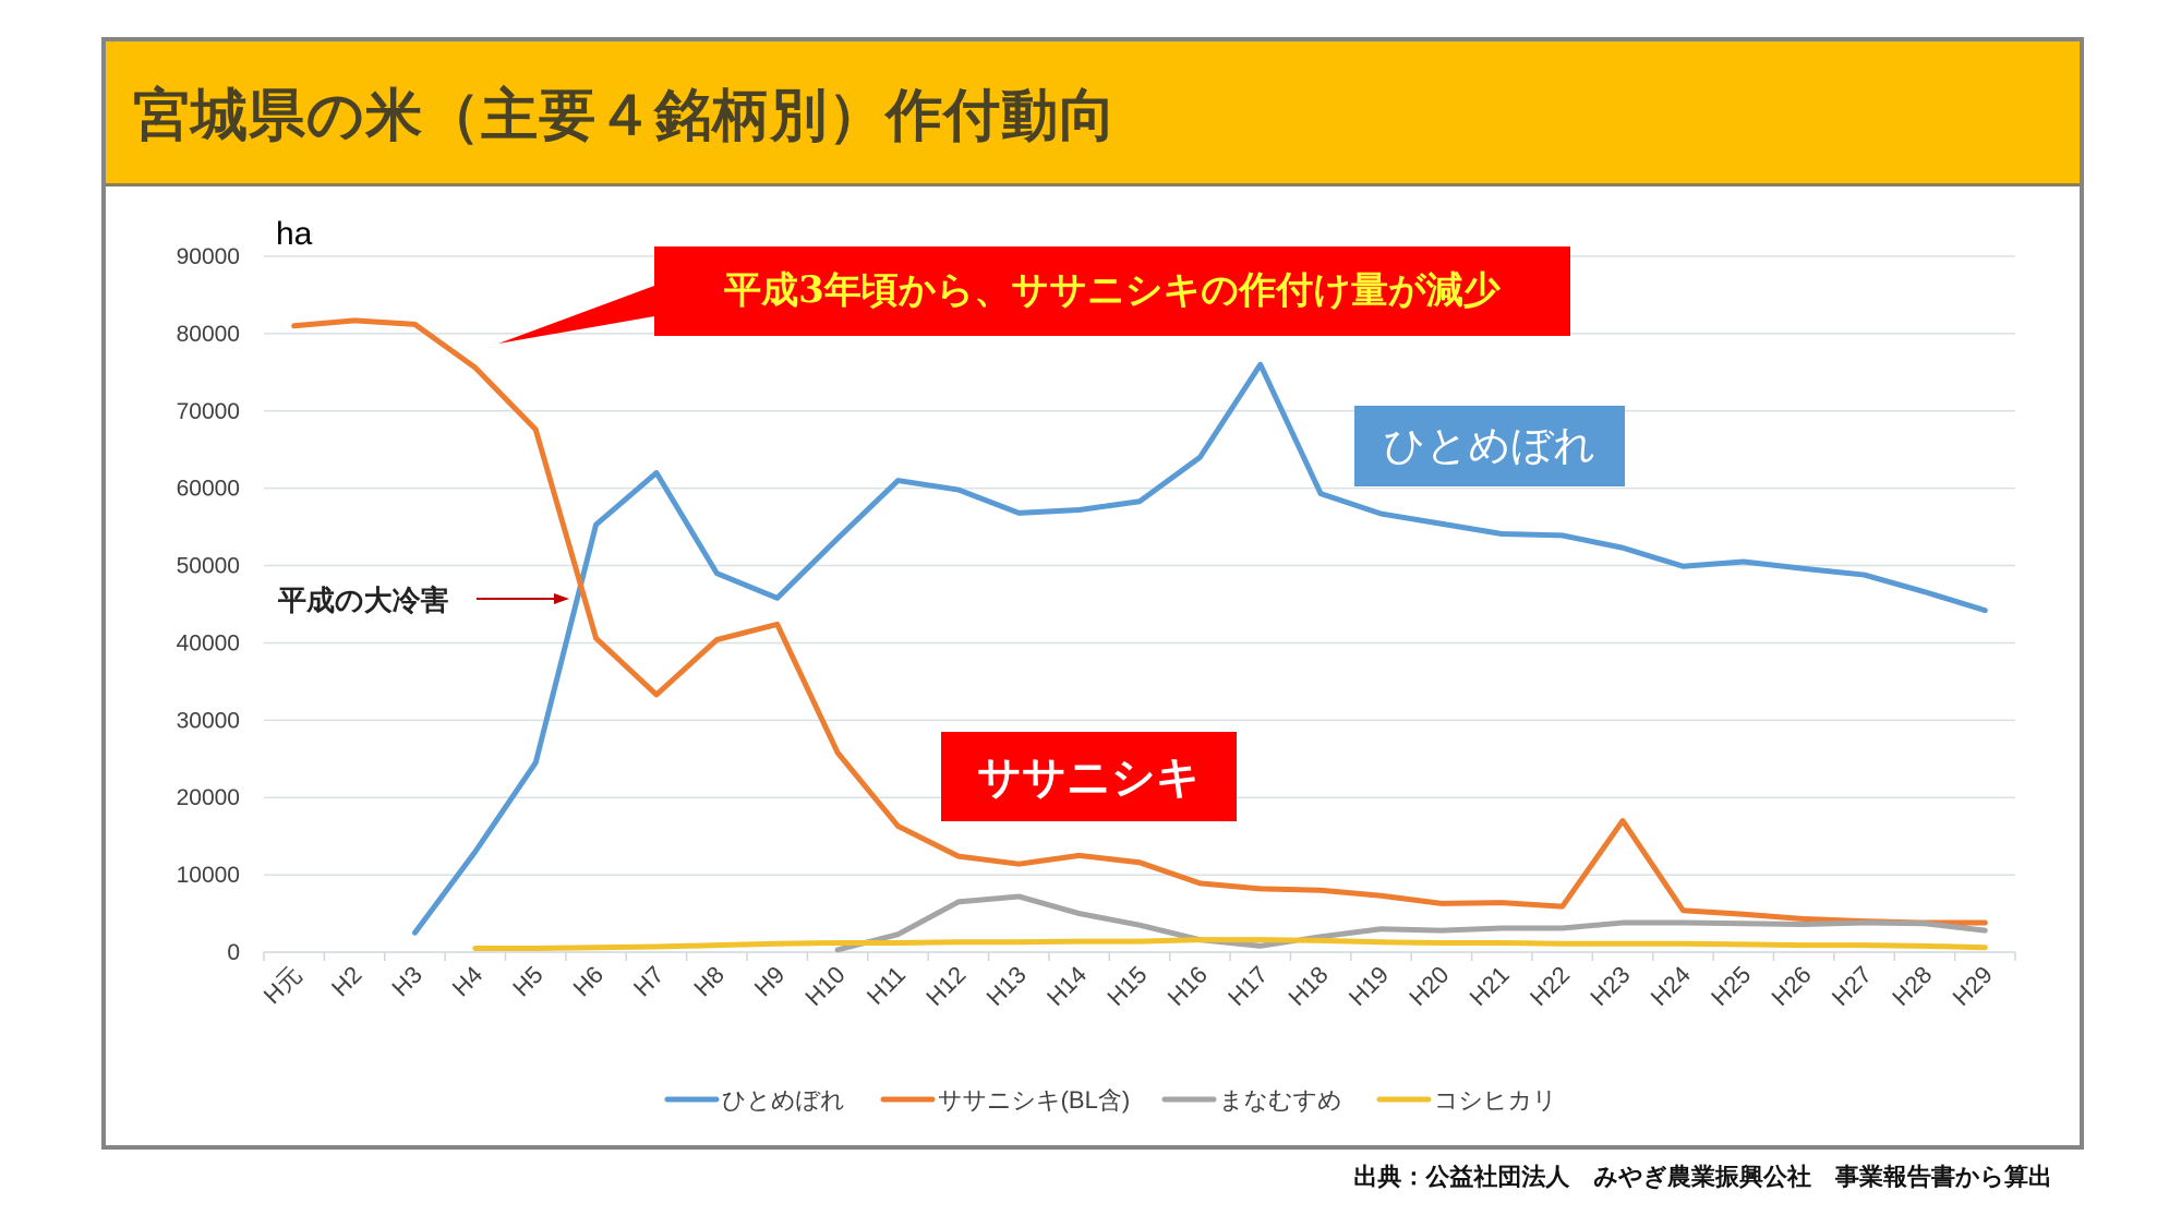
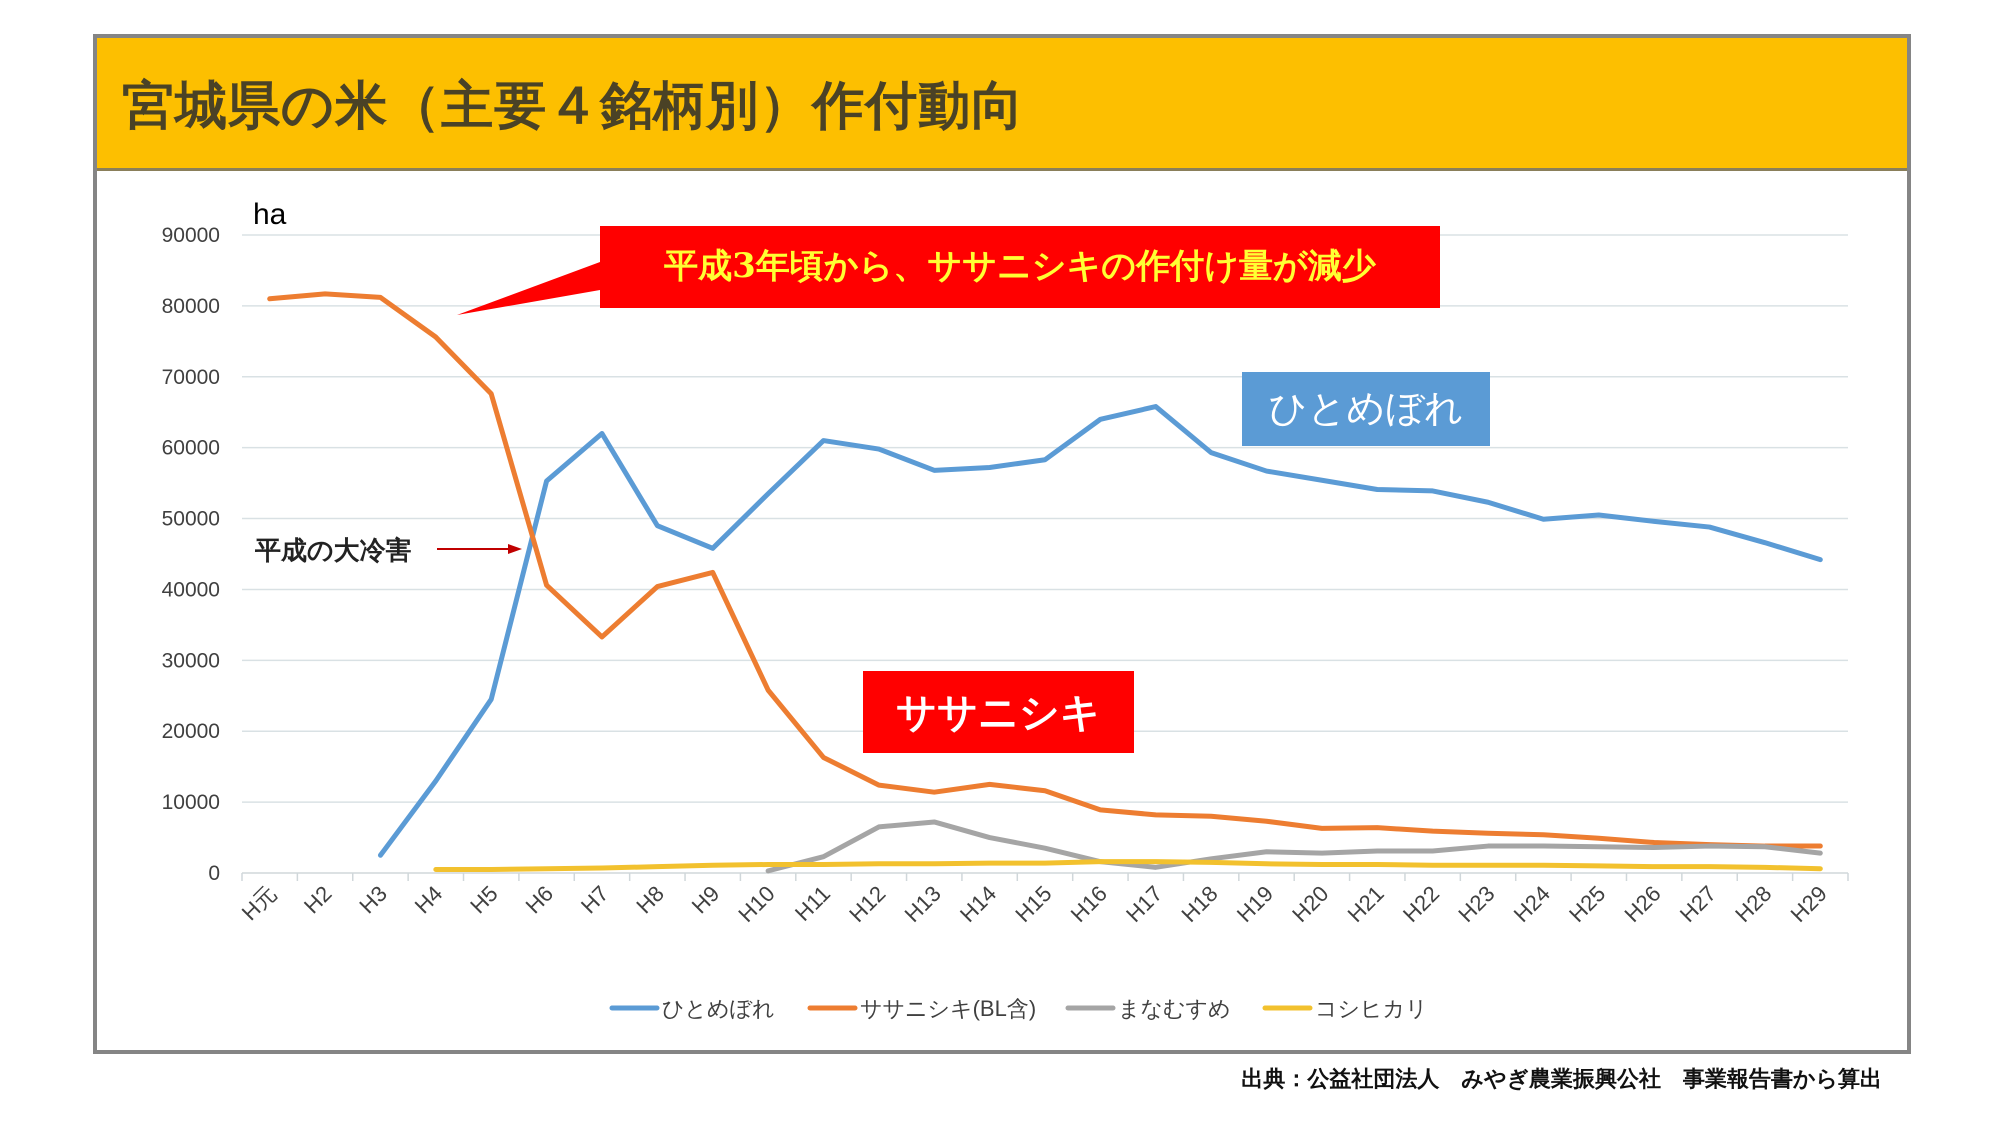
ひとめぼれ/H17: 76000 -> 66000
ササニシキ(BL含)/H23: 17000 -> 6000
